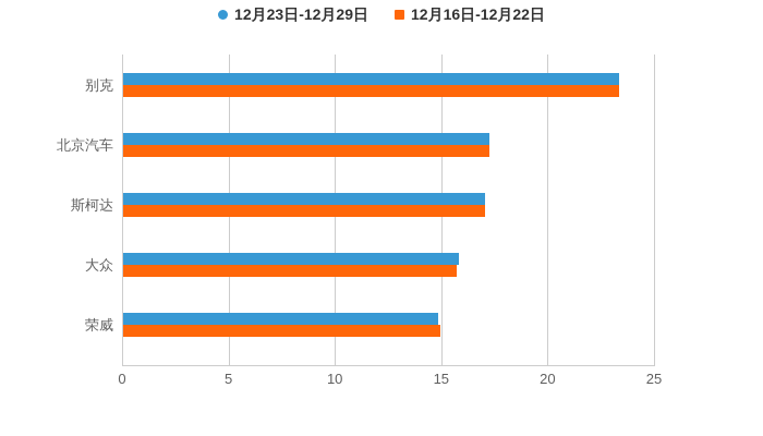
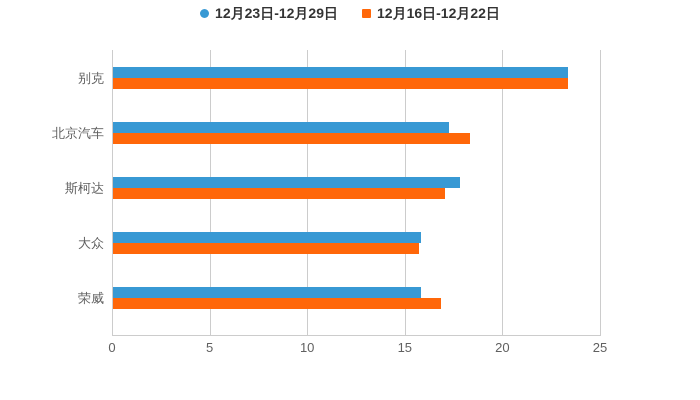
12月16日-12月22日/北京汽车: 17.2 -> 18.3
12月23日-12月29日/斯柯达: 17.0 -> 17.8
12月23日-12月29日/荣威: 14.8 -> 15.8
12月16日-12月22日/荣威: 14.9 -> 16.8
